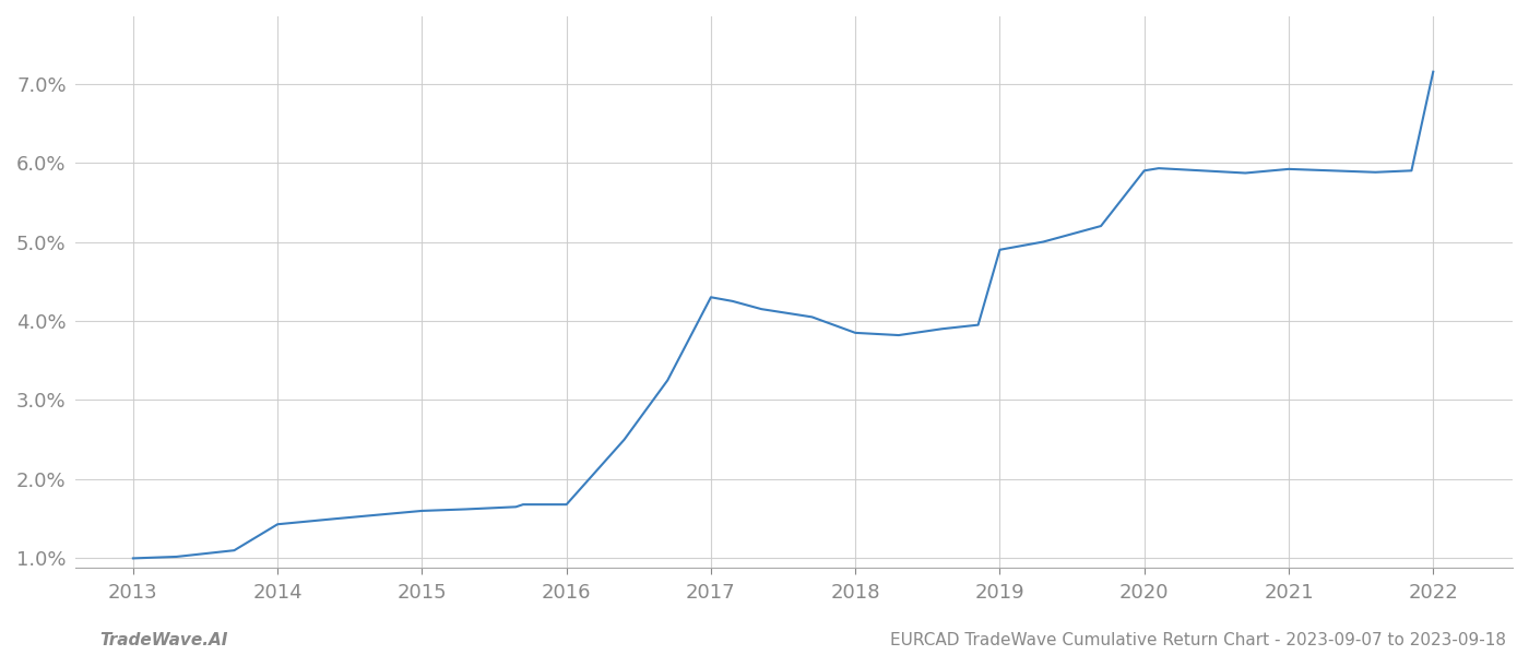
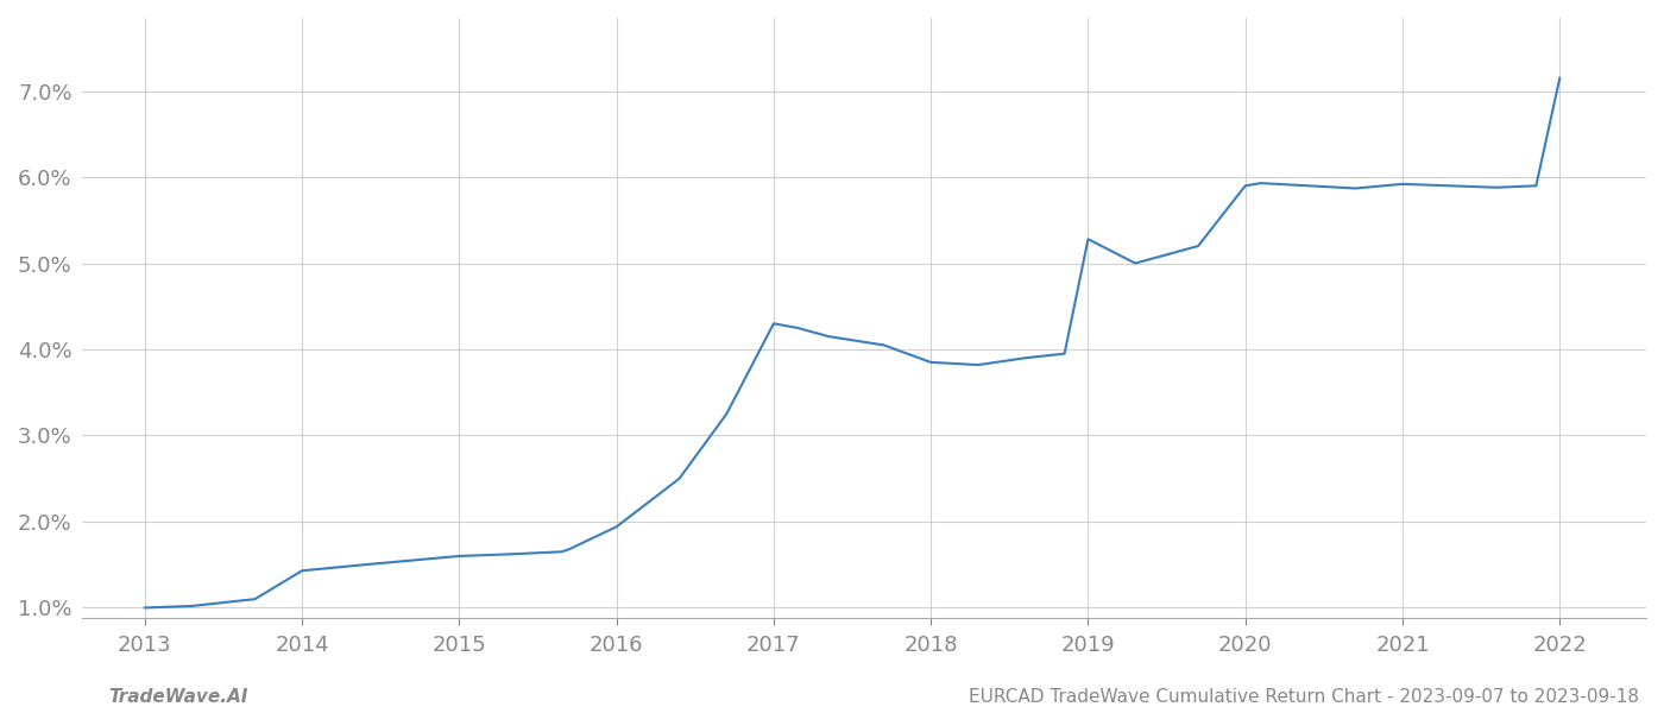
2016: 1.68% -> 1.94%
2019: 4.90% -> 5.28%
